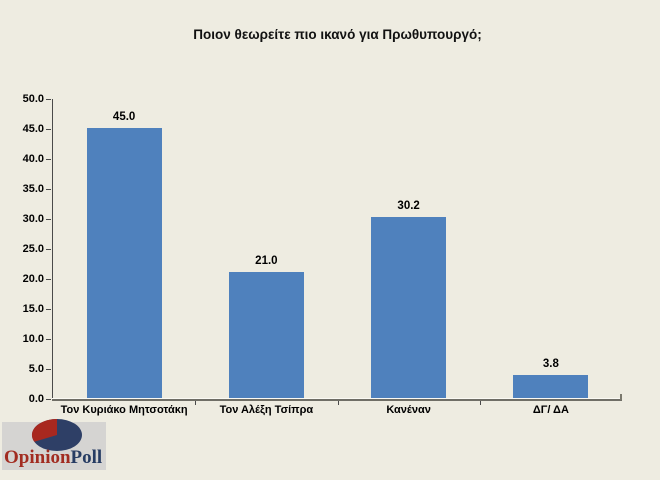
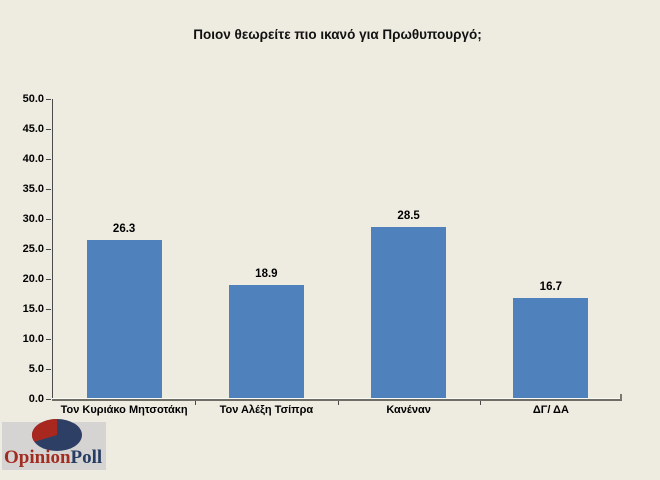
Τον Κυριάκο Μητσοτάκη: 45.0 -> 26.3
Τον Αλέξη Τσίπρα: 21.0 -> 18.9
Κανέναν: 30.2 -> 28.5
ΔΓ/ ΔΑ: 3.8 -> 16.7
